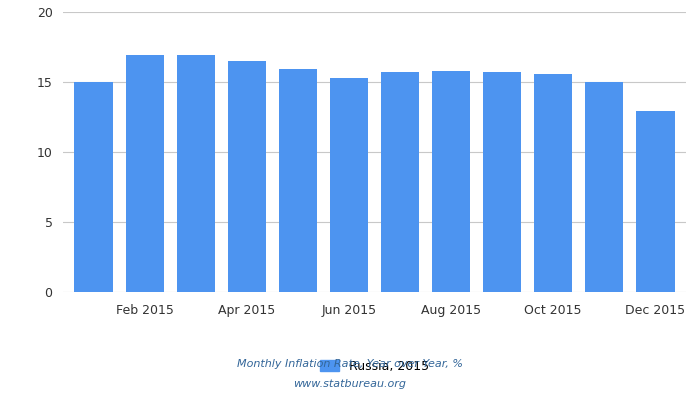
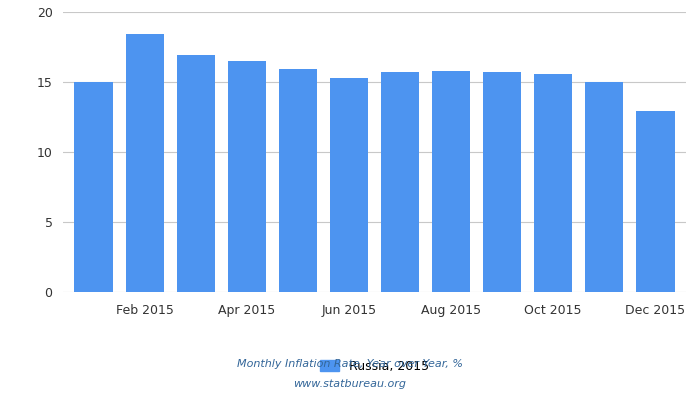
Feb 2015: 16.9 -> 18.4
